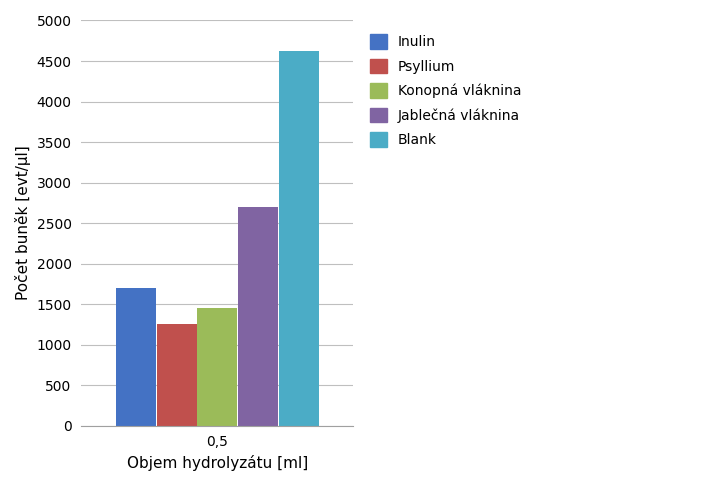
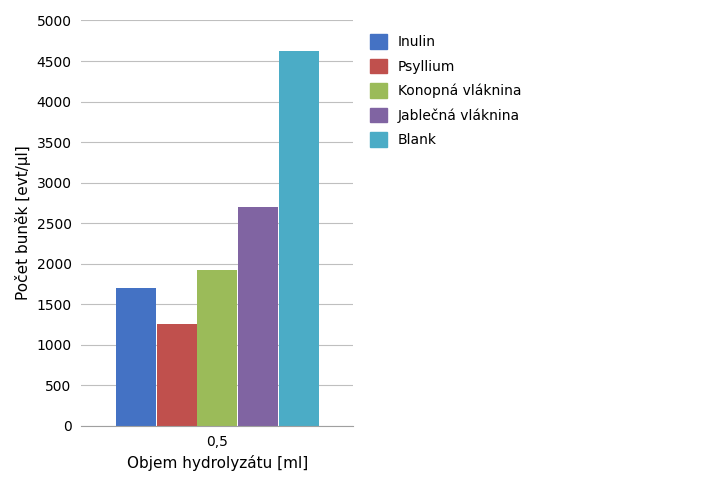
0,5: 1450 -> 1920
